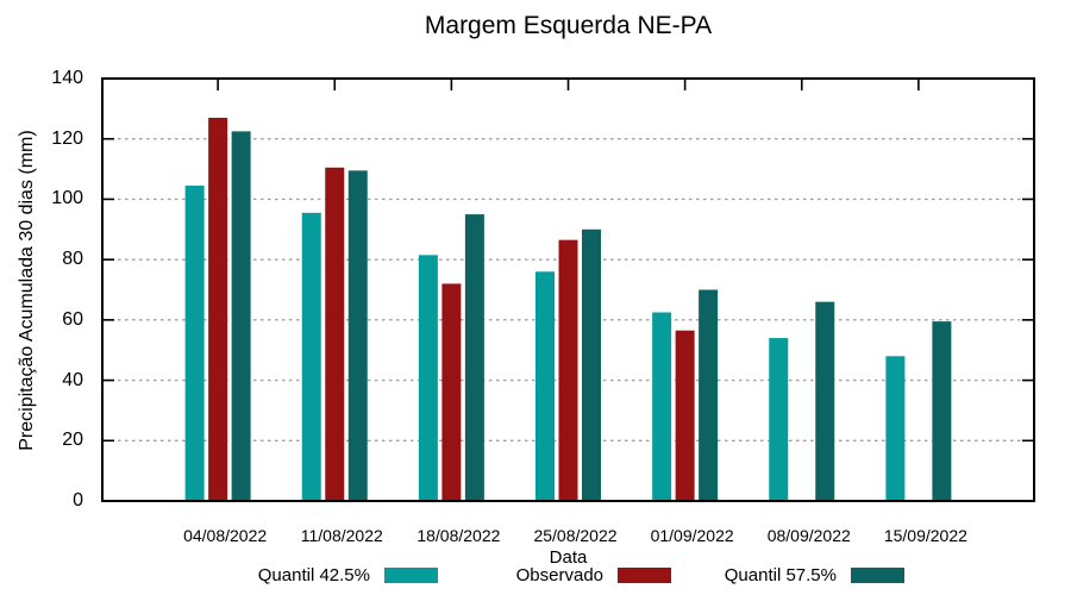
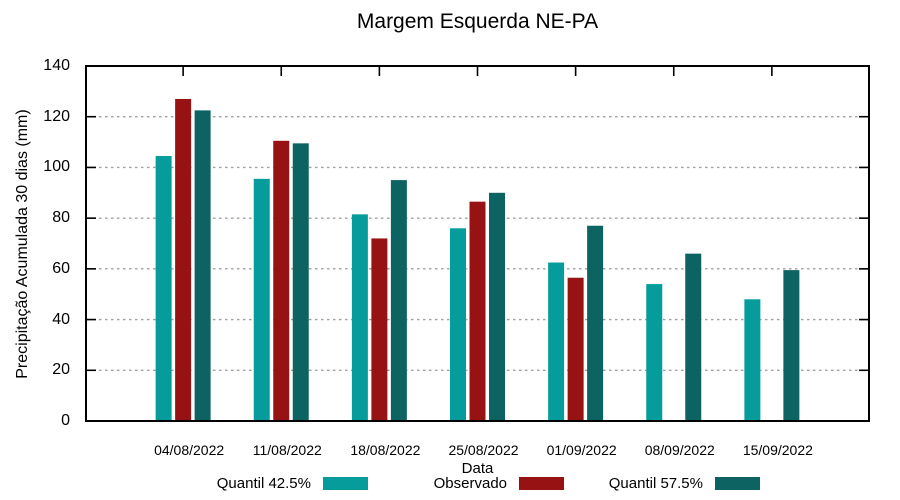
Quantil 57.5%/01/09/2022: 70 -> 77
